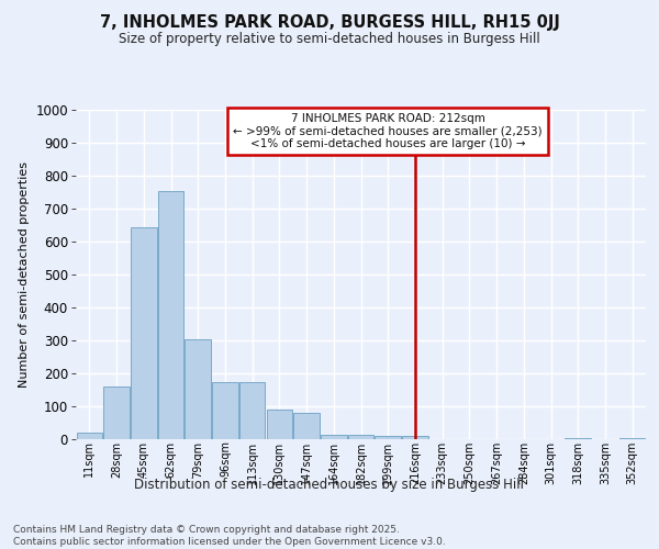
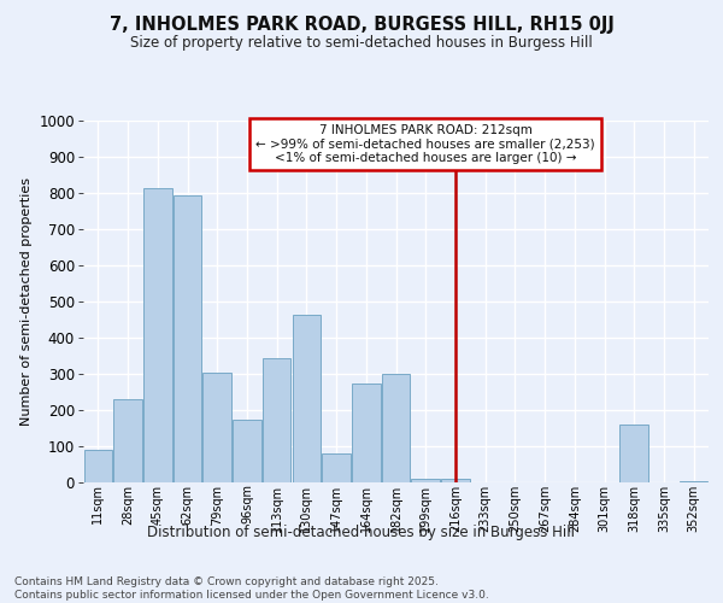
11sqm: 20 -> 90
28sqm: 160 -> 230
45sqm: 645 -> 815
62sqm: 755 -> 795
113sqm: 175 -> 345
130sqm: 90 -> 465
164sqm: 15 -> 275
182sqm: 15 -> 300
318sqm: 2 -> 160
